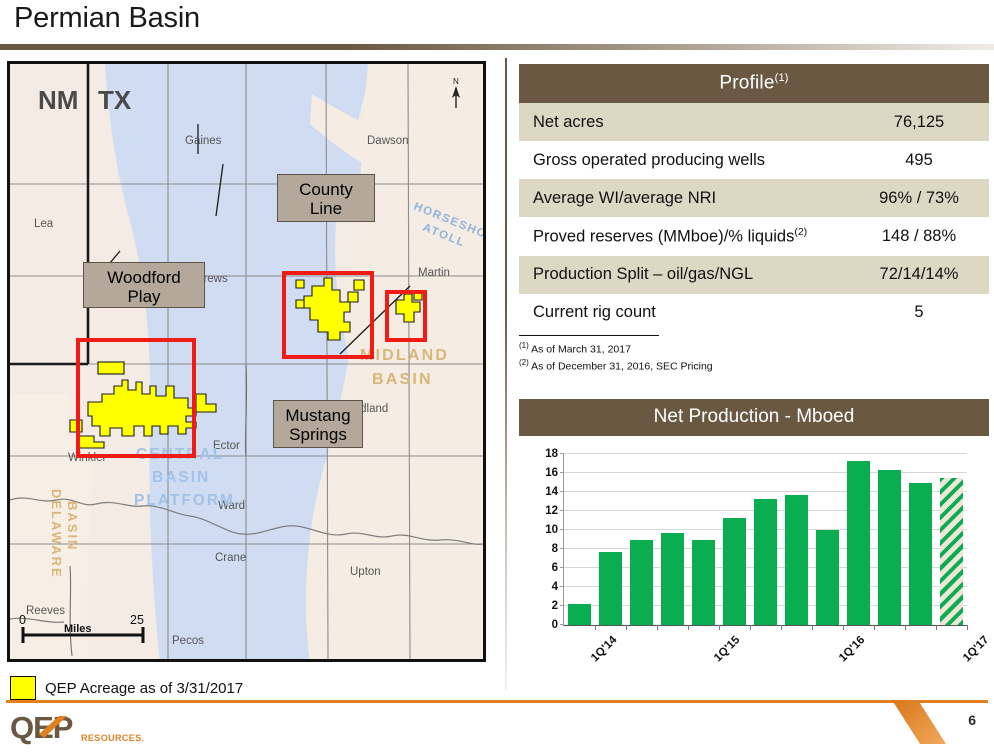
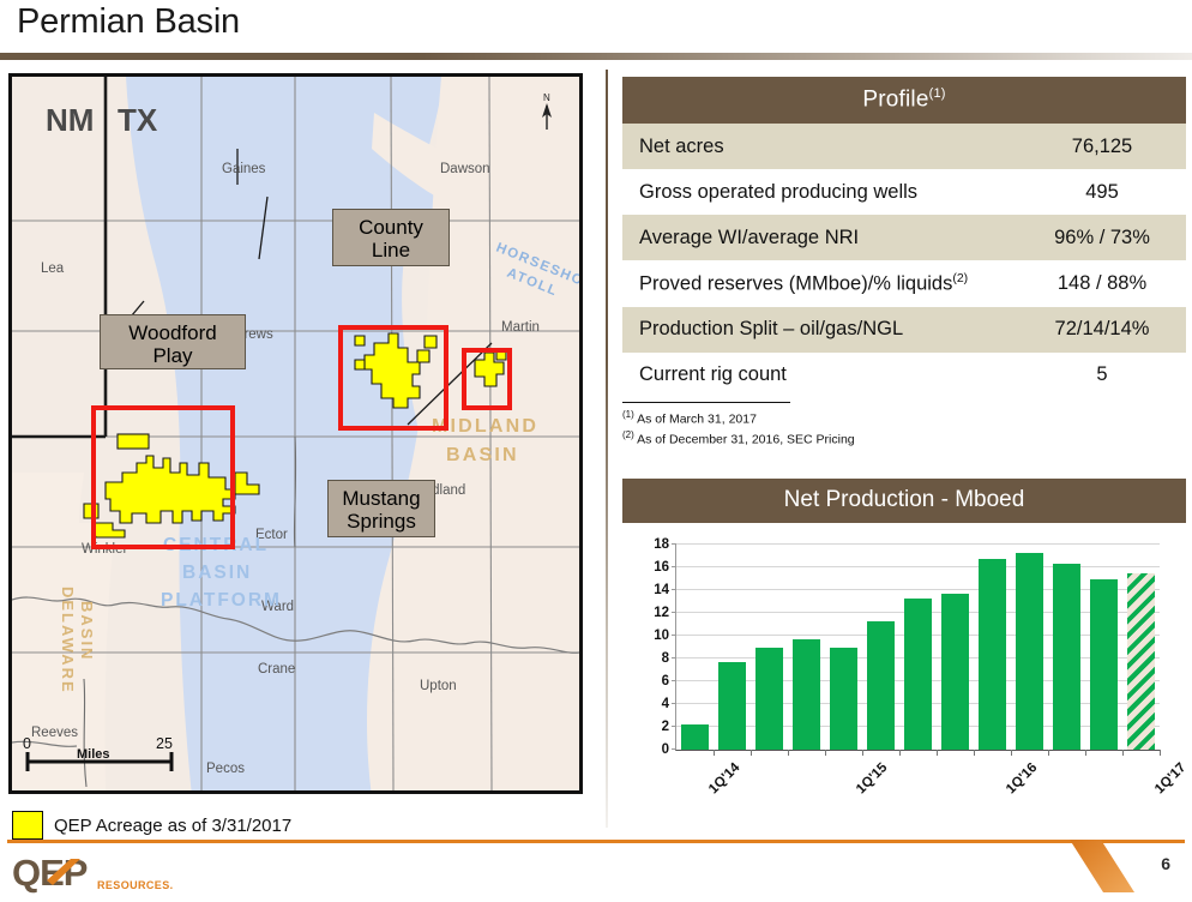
1Q'16: 10 -> 17
